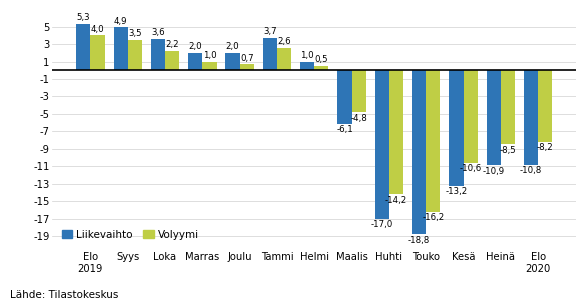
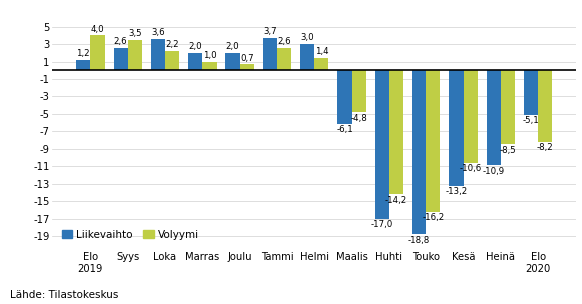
Liikevaihto/Elo 2019: 5,3 -> 1,2
Liikevaihto/Syys: 4,9 -> 2,6
Liikevaihto/Helmi: 1,0 -> 3,0
Volyymi/Helmi: 0,5 -> 1,4
Liikevaihto/Elo 2020: -10,8 -> -5,1
